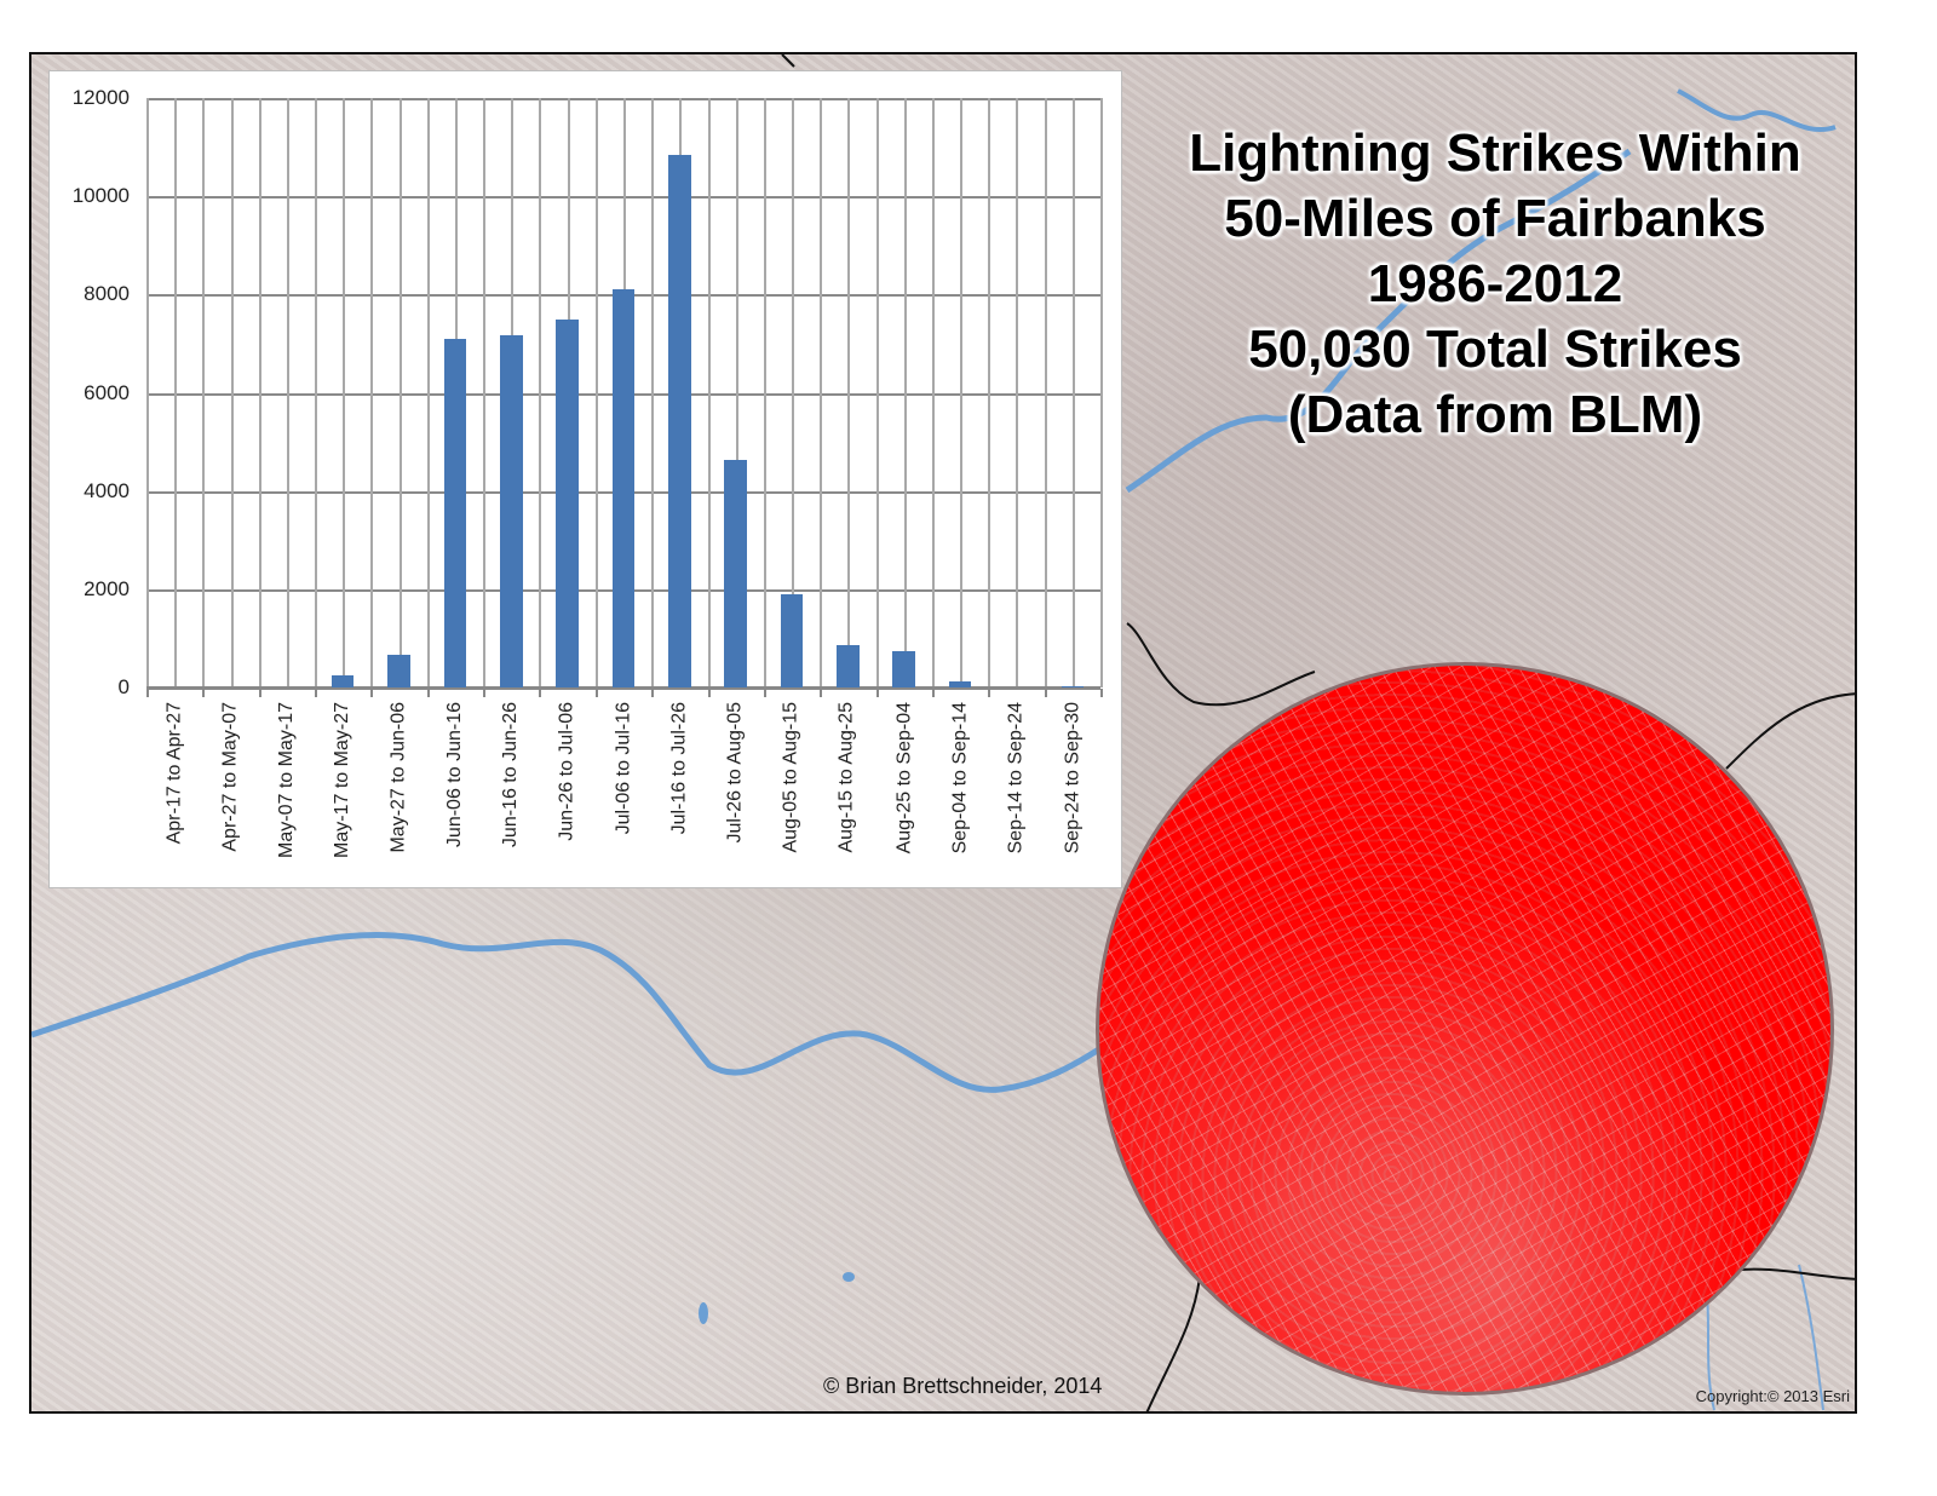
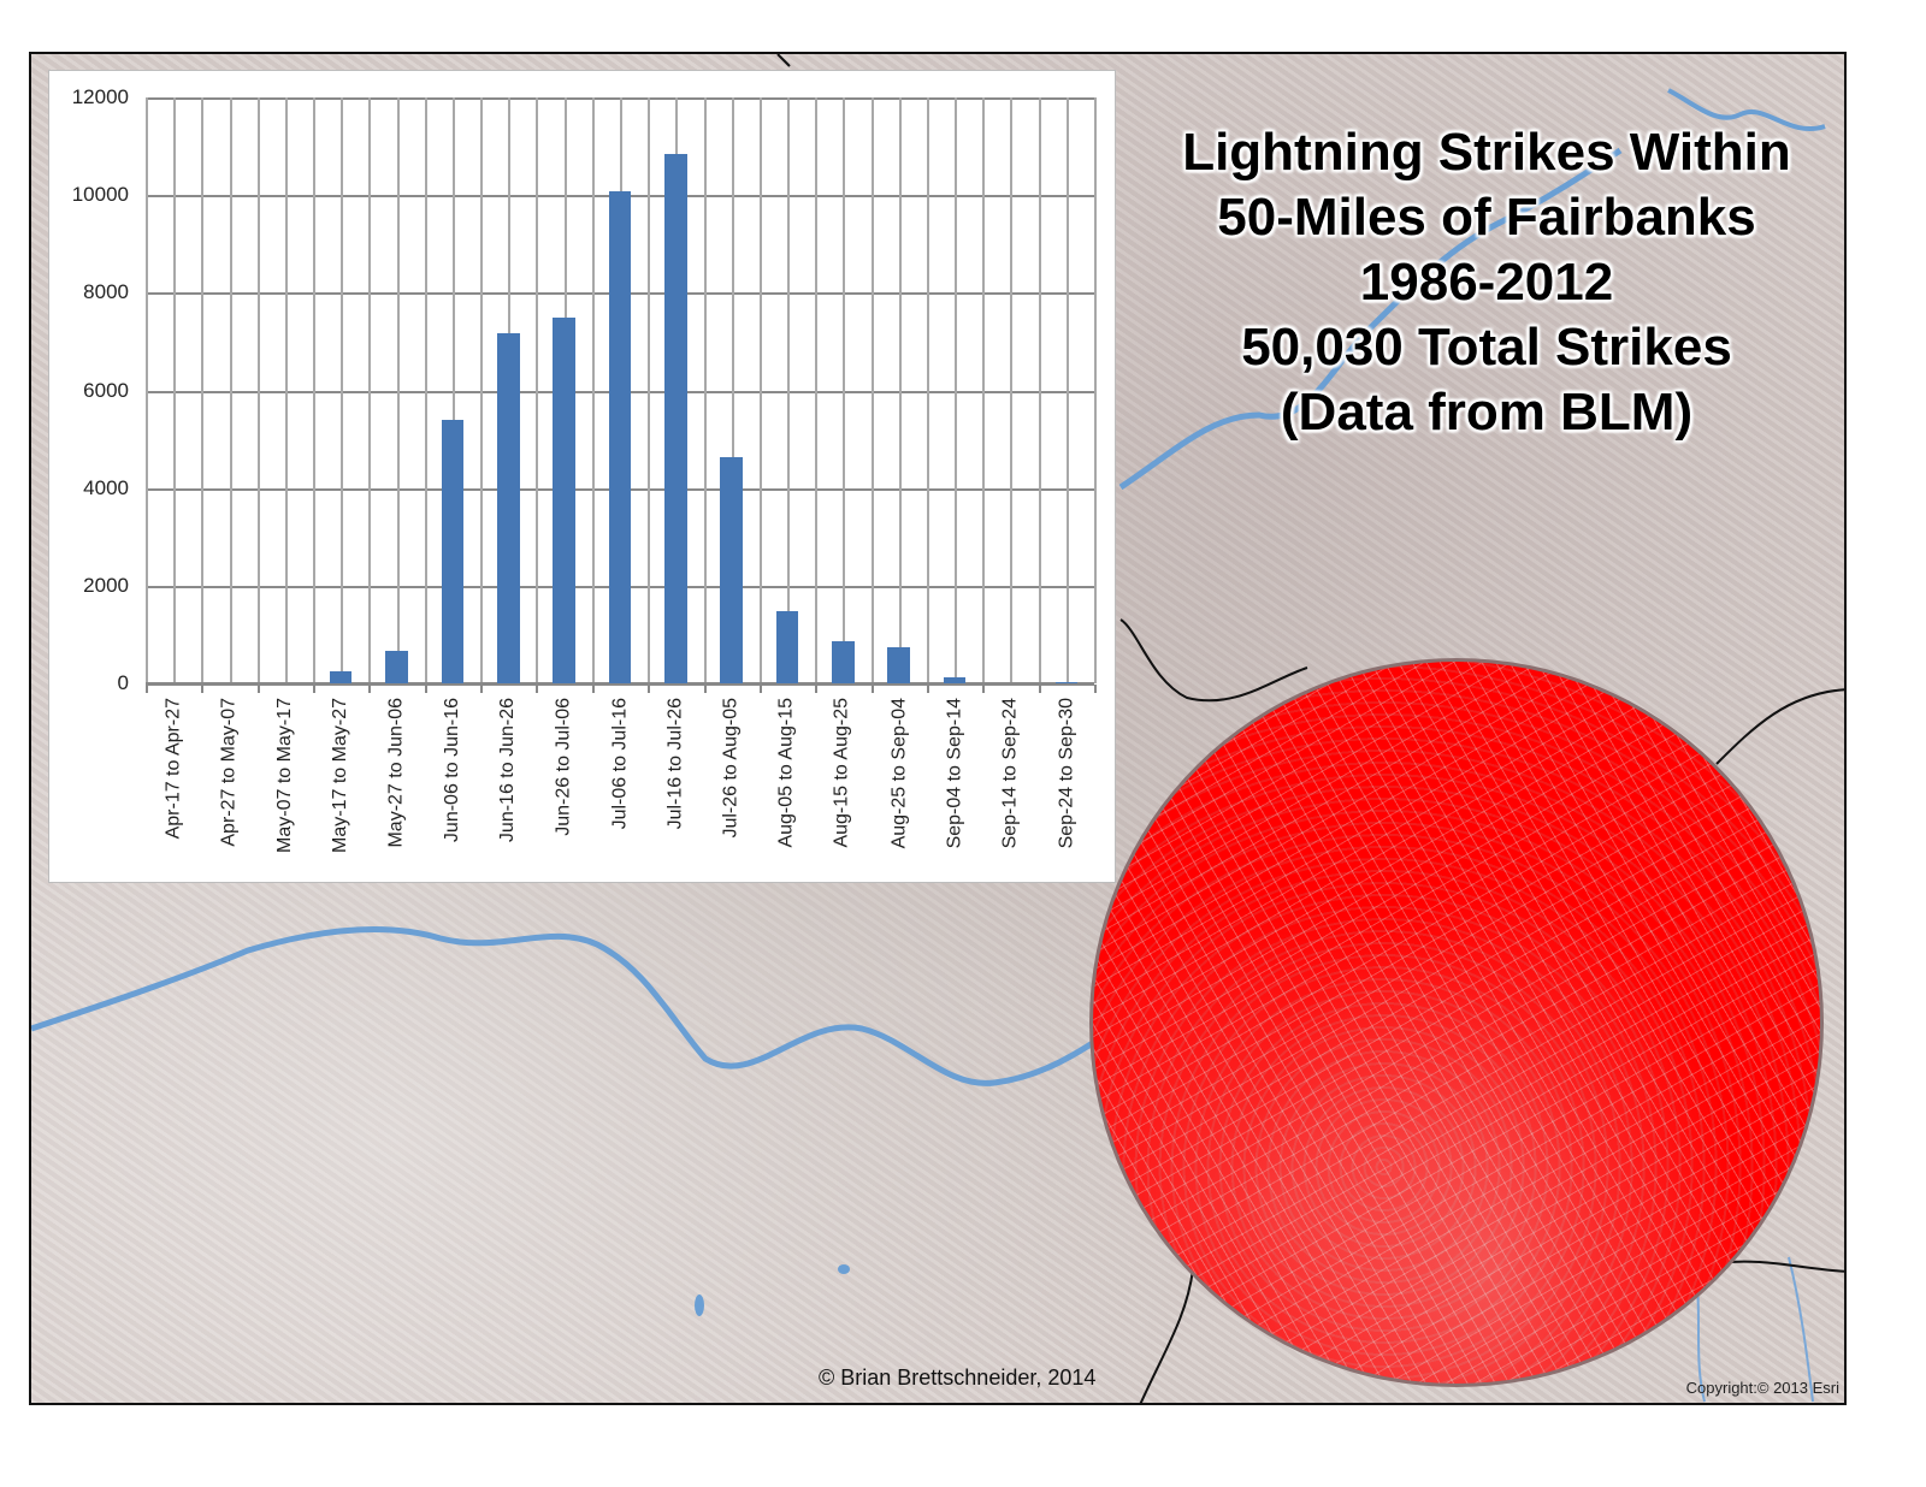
Jun-06 to Jun-16: 7100 -> 5400
Jul-06 to Jul-16: 8100 -> 10100
Aug-05 to Aug-15: 1900 -> 1500
